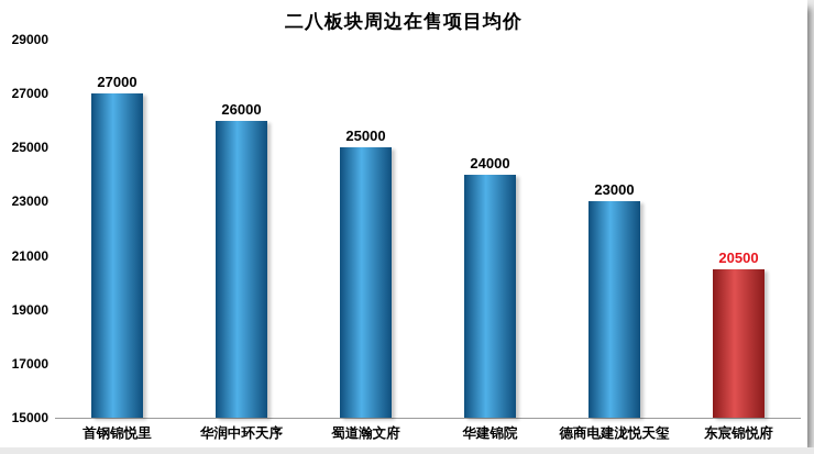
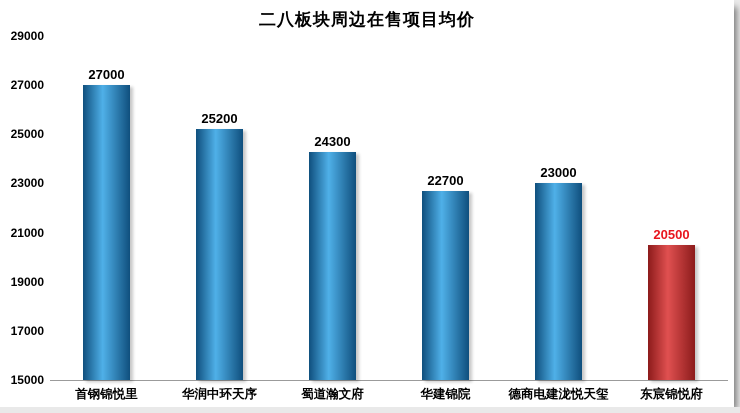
华润中环天序: 26000 -> 25200
蜀道瀚文府: 25000 -> 24300
华建锦院: 24000 -> 22700
